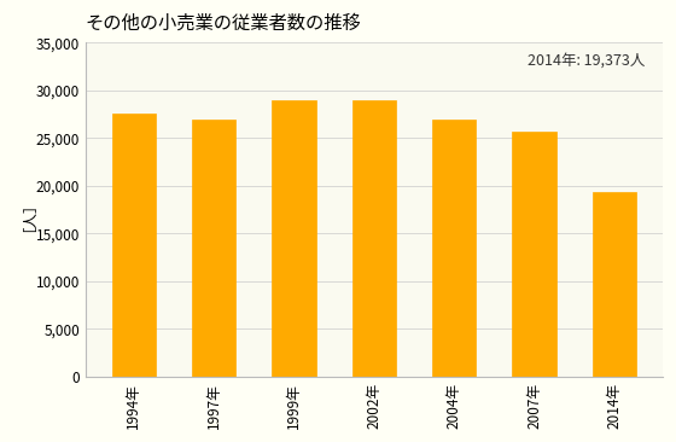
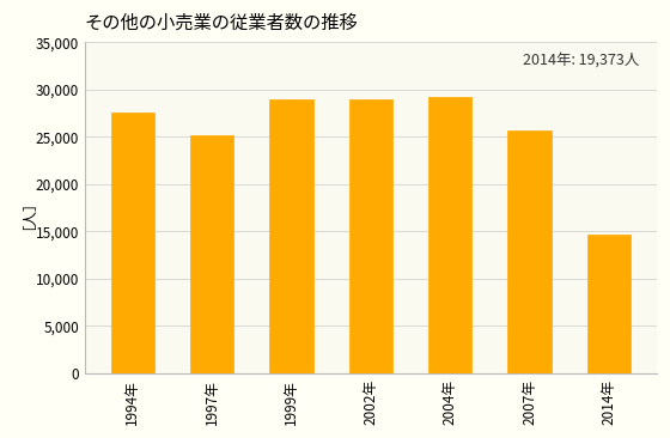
1997年: 26,900 -> 25,200
2004年: 26,900 -> 29,200
2014年: 19,400 -> 14,600
